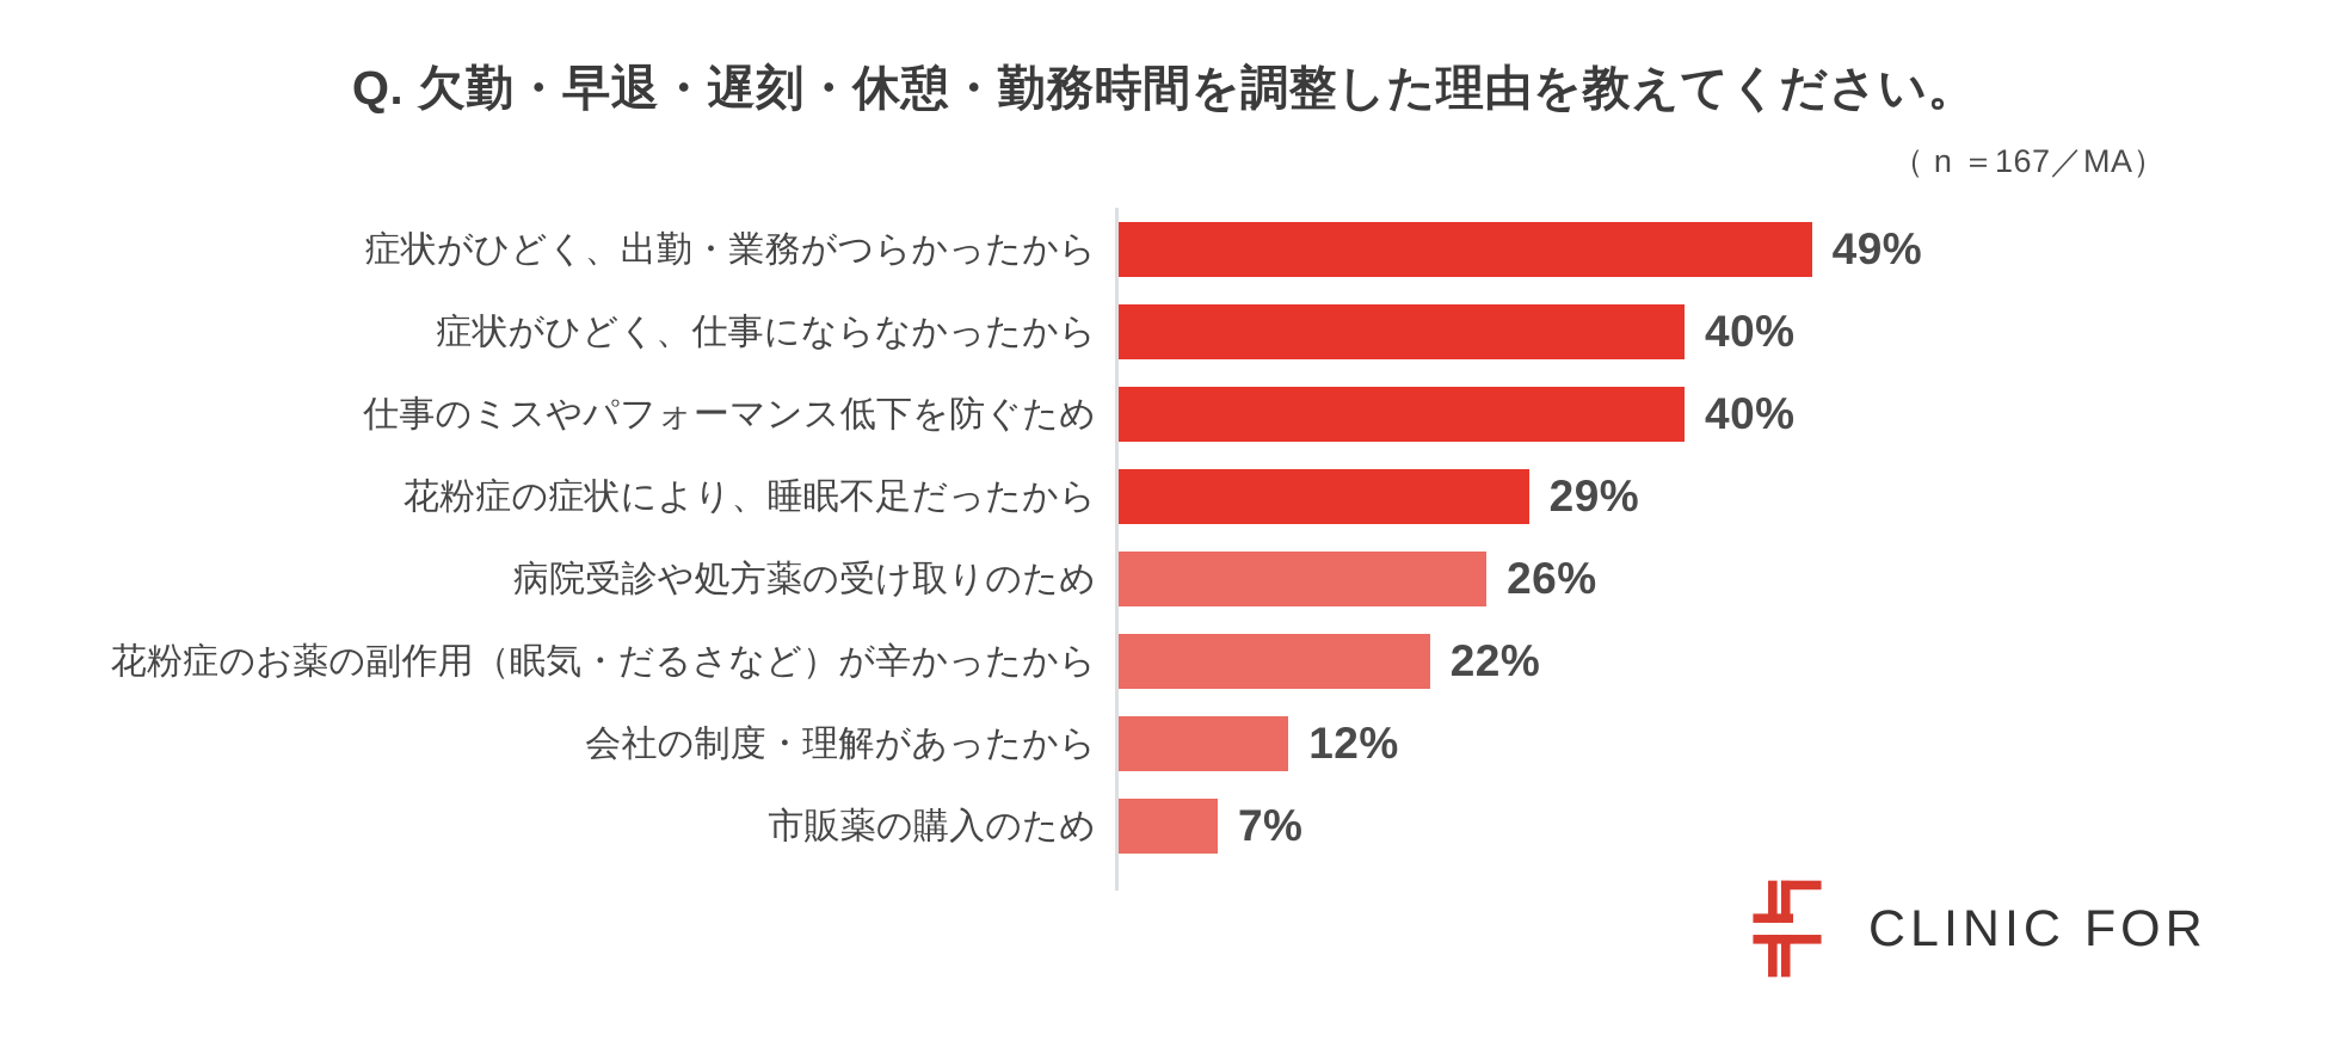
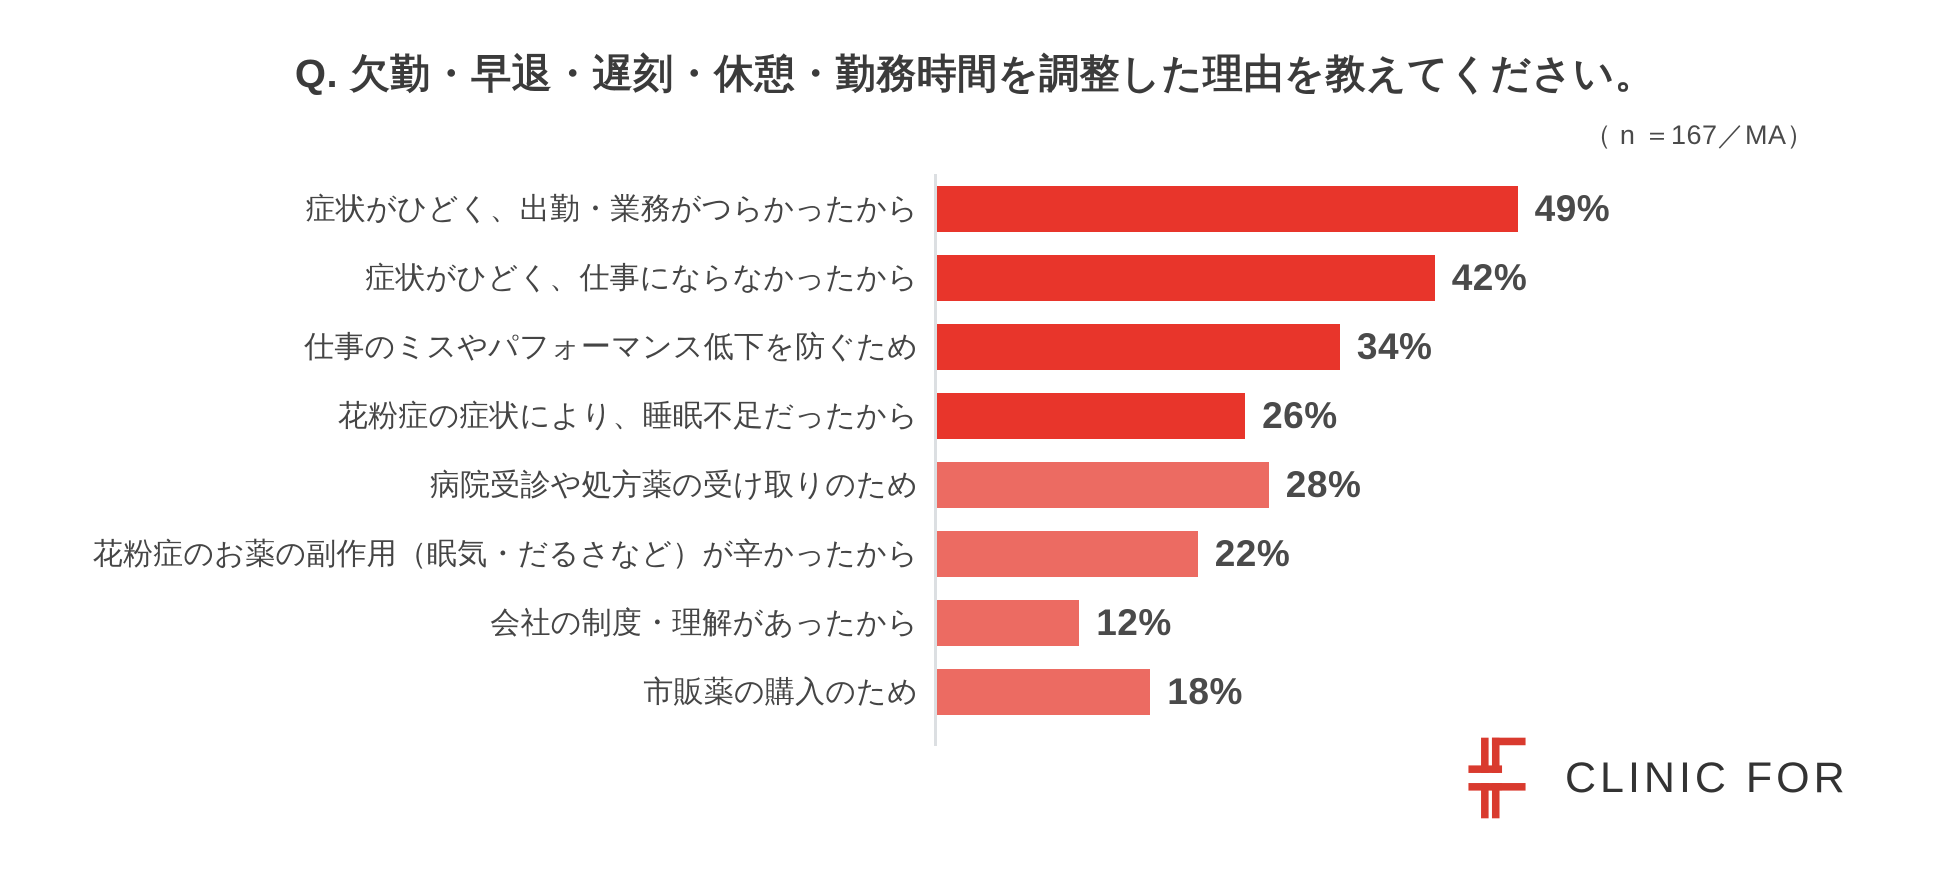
症状がひどく、仕事にならなかったから: 40% -> 42%
仕事のミスやパフォーマンス低下を防ぐため: 40% -> 34%
花粉症の症状により、睡眠不足だったから: 29% -> 26%
病院受診や処方薬の受け取りのため: 26% -> 28%
市販薬の購入のため: 7% -> 18%
